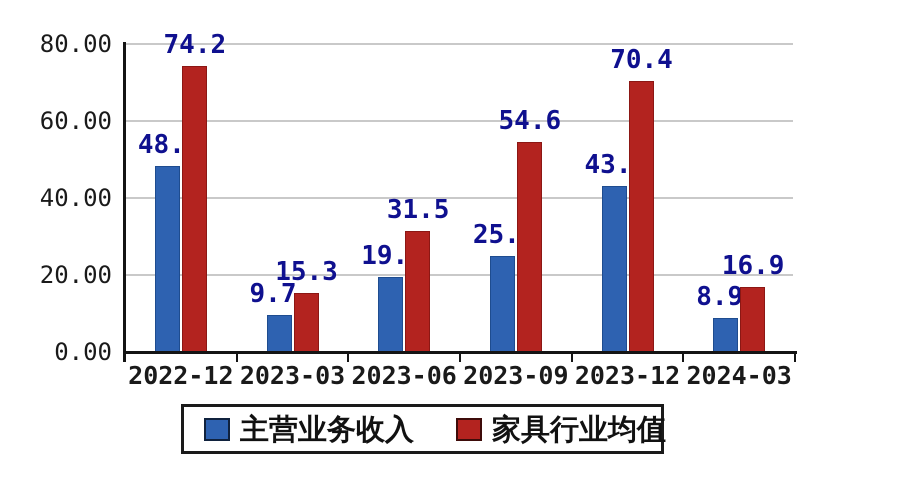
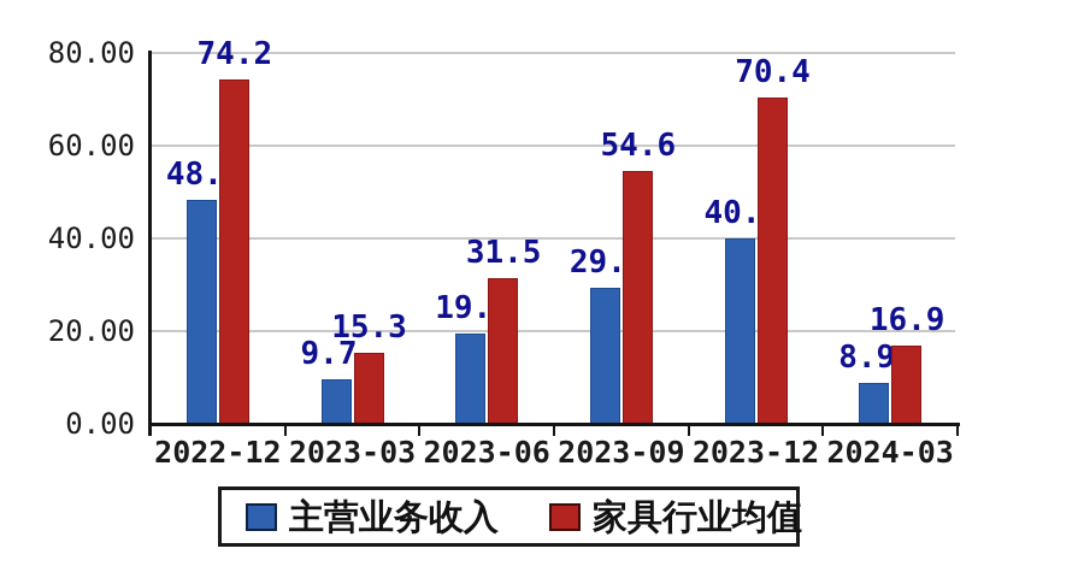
主营业务收入/2023-09: 25 -> 29
主营业务收入/2023-12: 43 -> 40
